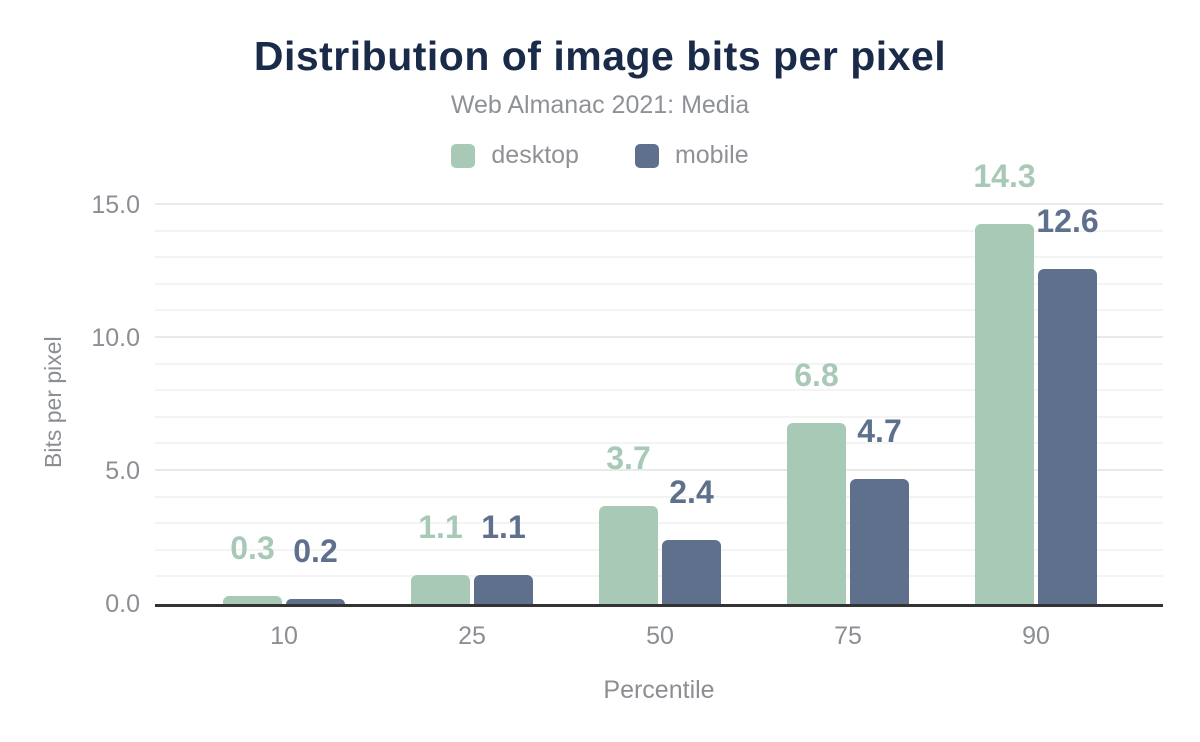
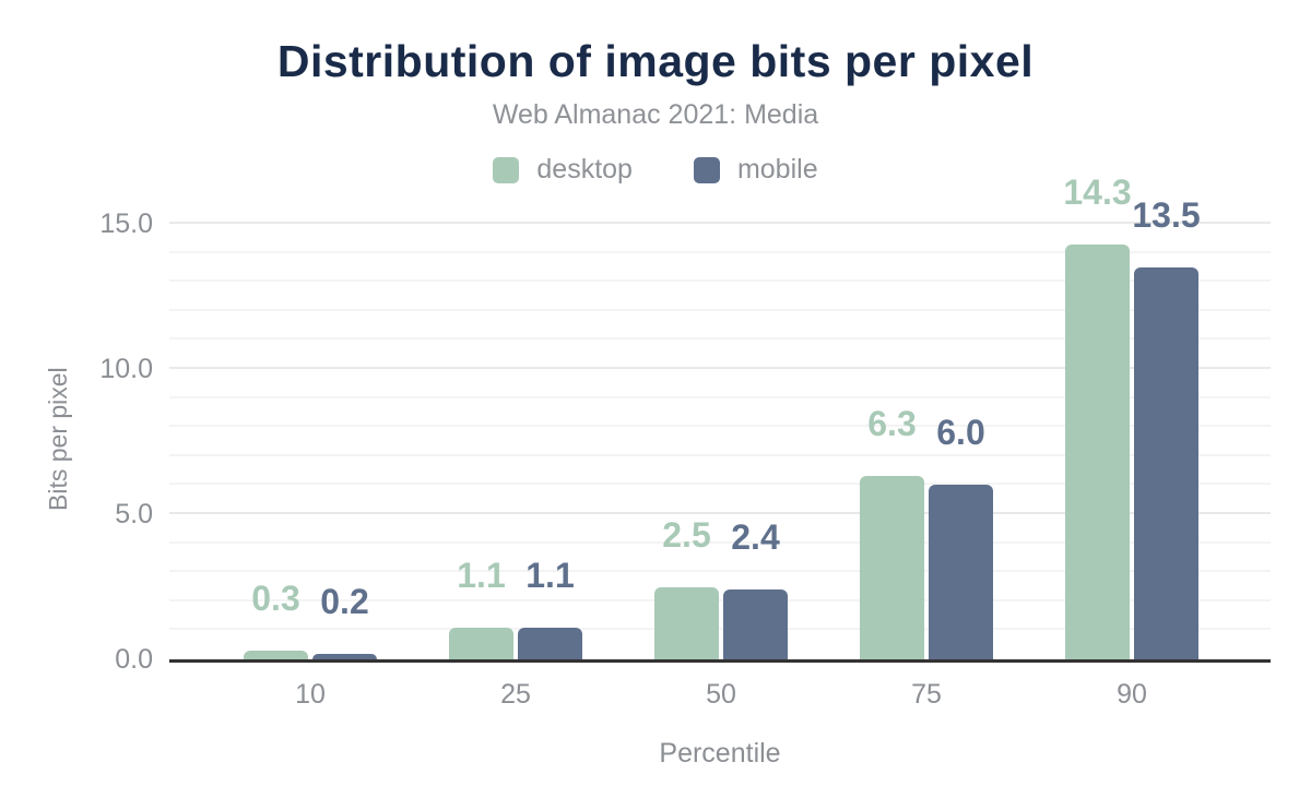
desktop/50: 3.7 -> 2.5
desktop/75: 6.8 -> 6.3
mobile/75: 4.7 -> 6.0
mobile/90: 12.6 -> 13.5
